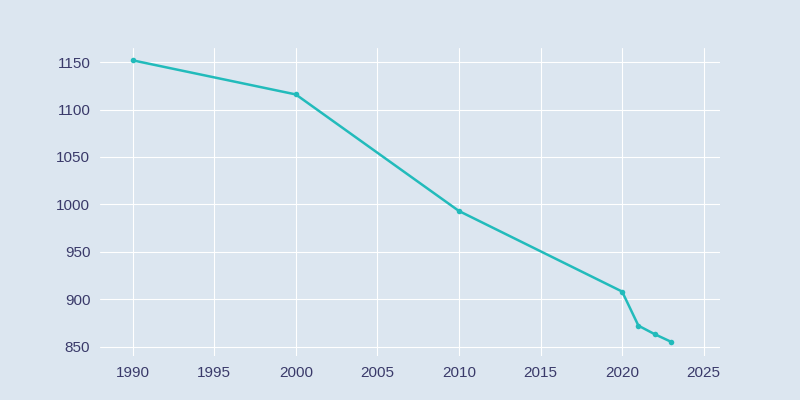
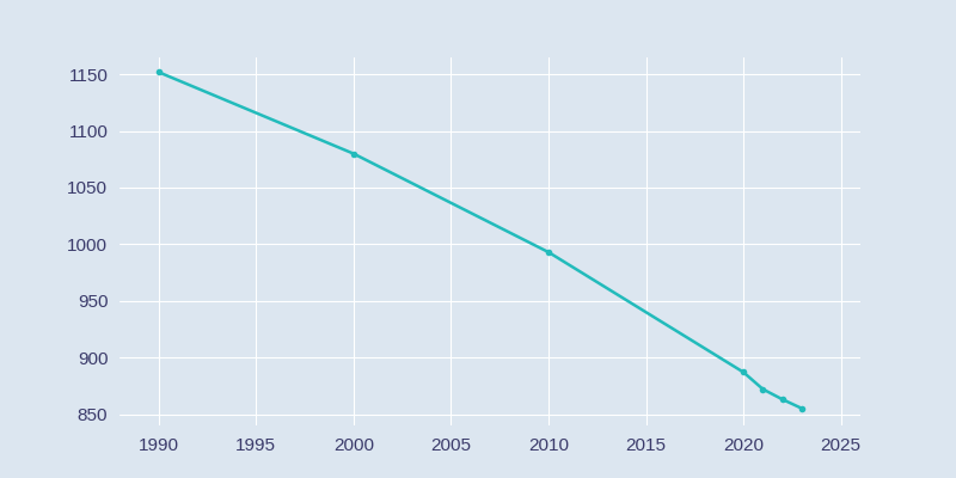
2000: 1116 -> 1080
2020: 908 -> 887
